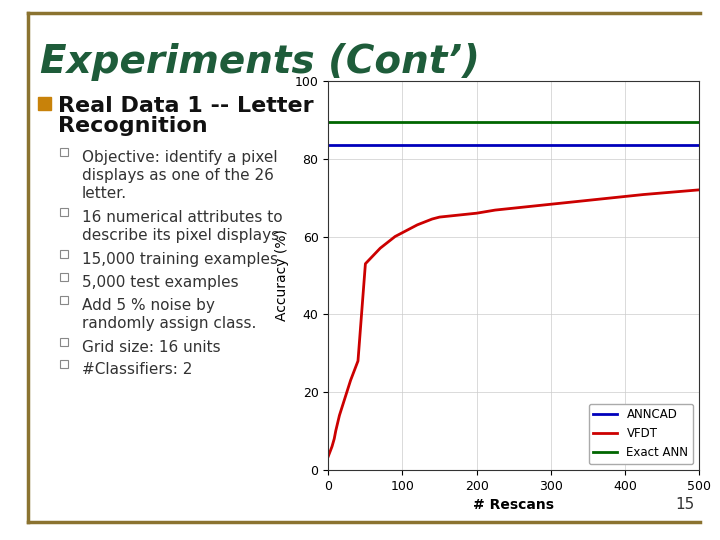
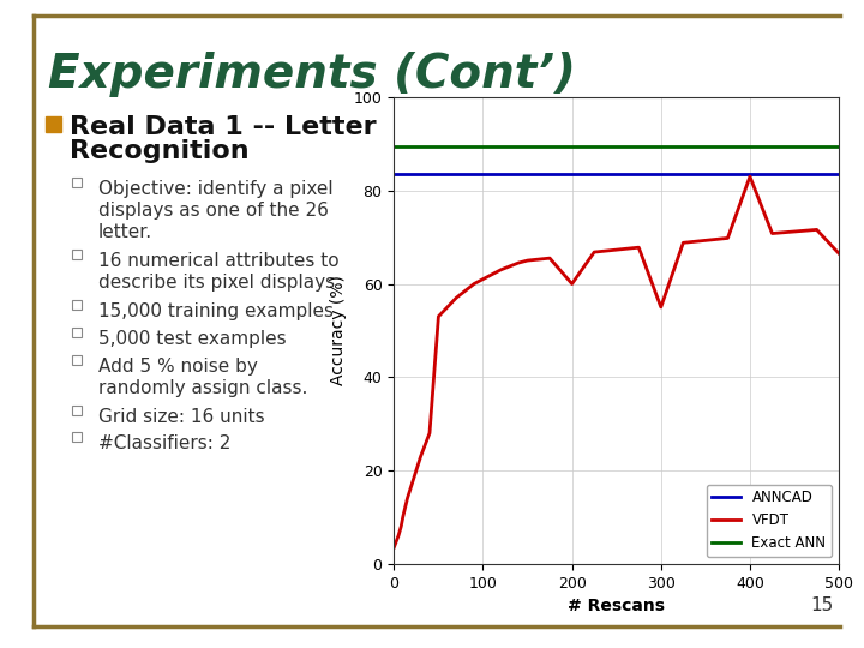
200: 66.0 -> 60.0
300: 68.3 -> 55.0
400: 70.3 -> 83.0
500: 72.0 -> 66.5
